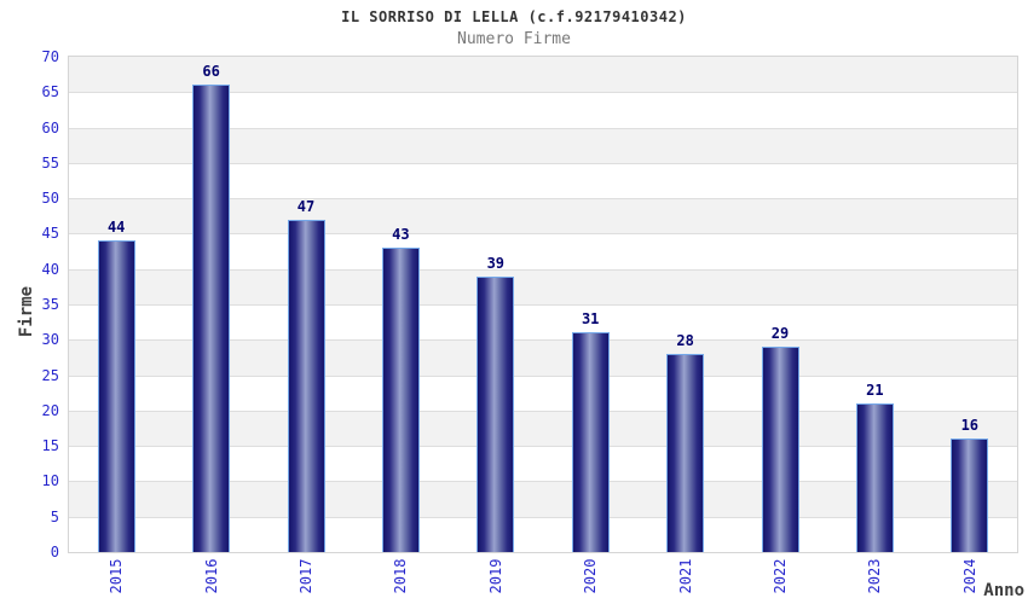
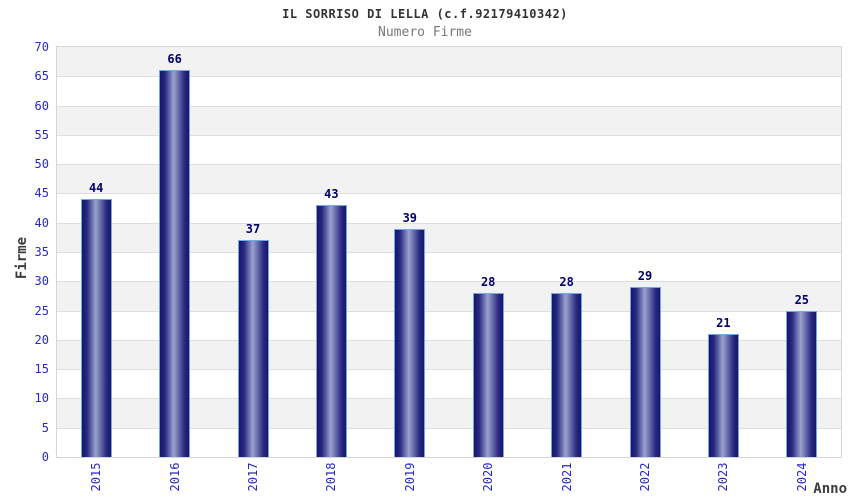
2017: 47 -> 37
2020: 31 -> 28
2024: 16 -> 25
